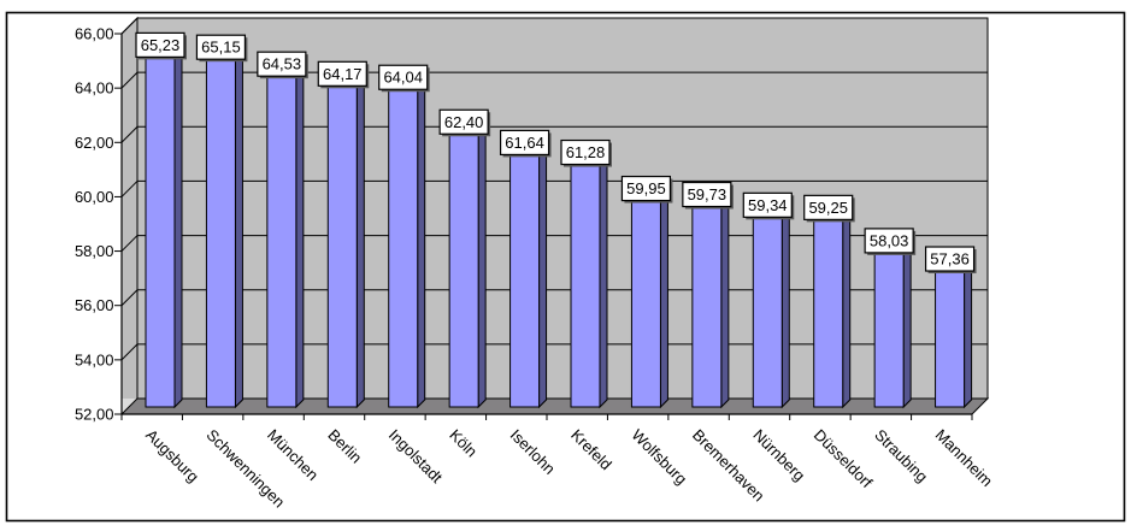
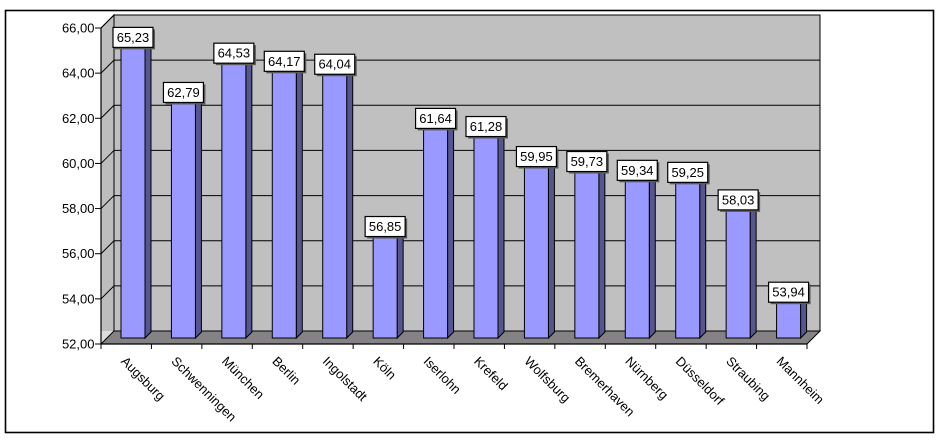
Schwenningen: 65,15 -> 62,79
Köln: 62,40 -> 56,85
Mannheim: 57,36 -> 53,94
